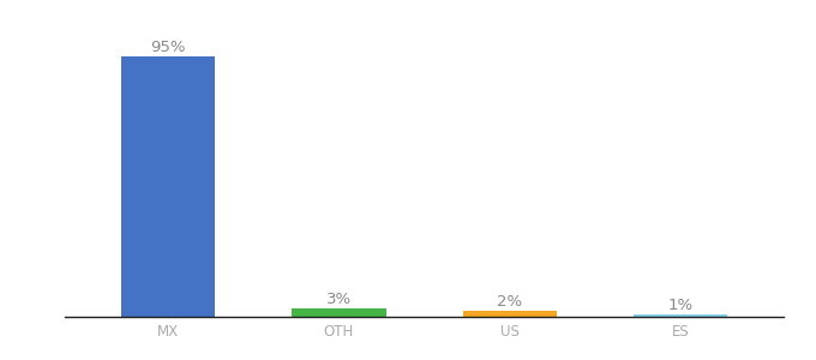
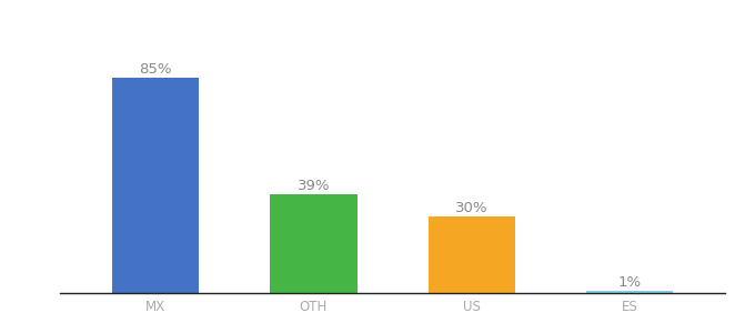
MX: 95% -> 85%
OTH: 3% -> 39%
US: 2% -> 30%
